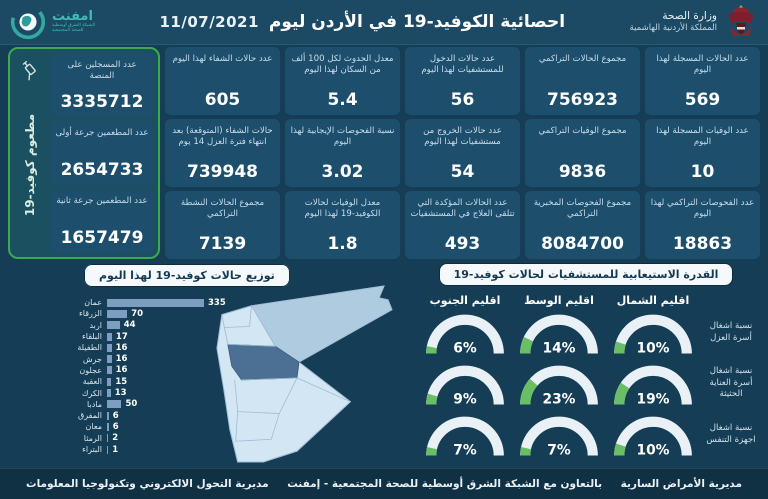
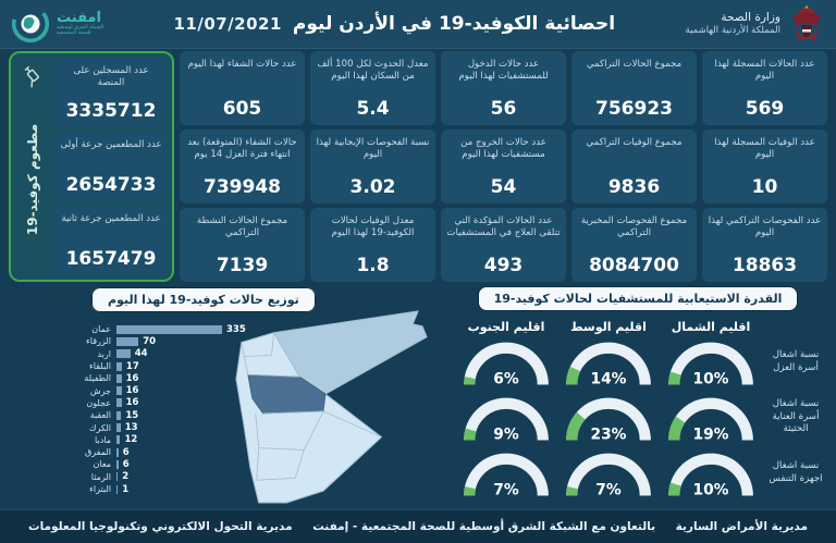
توزيع حالات كوفيد-19 لهذا اليوم/مادبا: 50 -> 12
